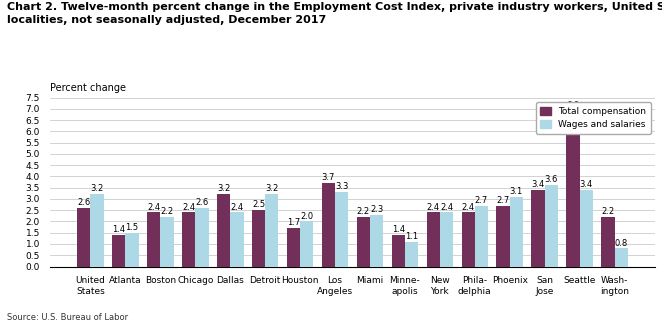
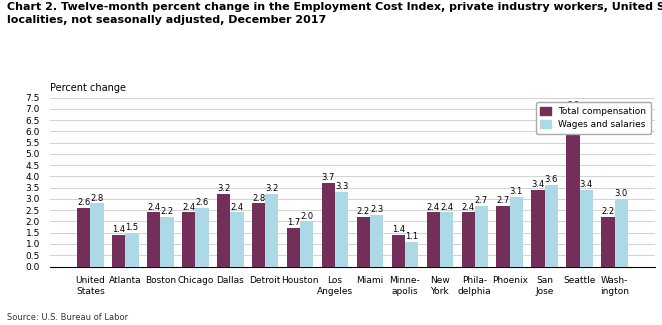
Wages and salaries/United States: 3.2 -> 2.8
Total compensation/Detroit: 2.5 -> 2.8
Wages and salaries/Wash- ington: 0.8 -> 3.0
